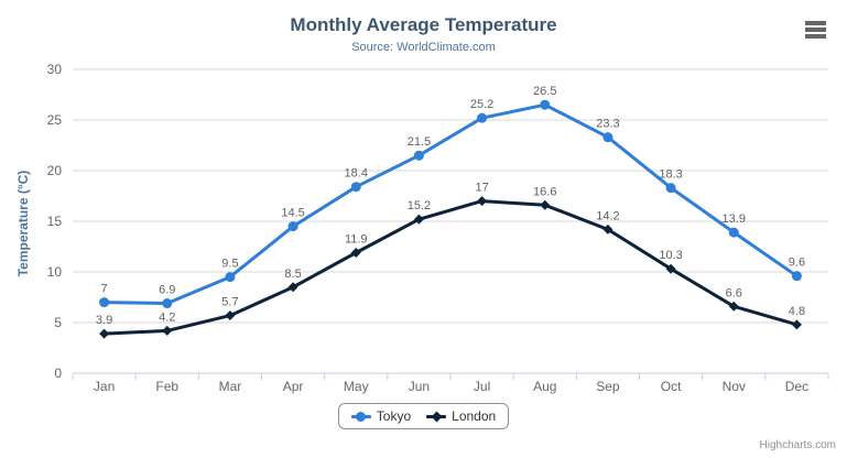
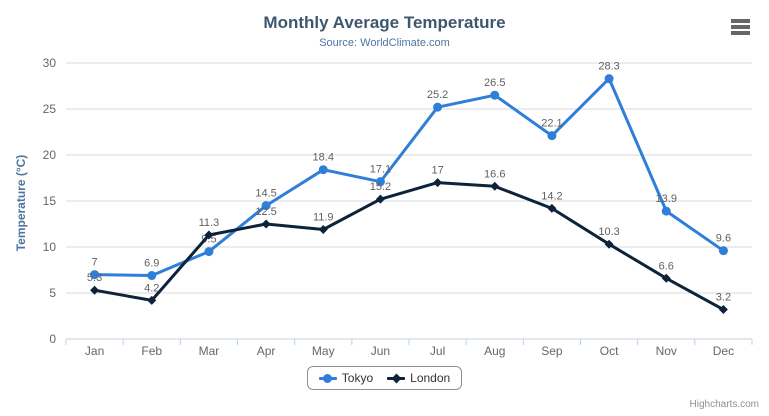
London/Jan: 3.9 -> 5.3
London/Mar: 5.7 -> 11.3
London/Apr: 8.5 -> 12.5
Tokyo/Jun: 21.5 -> 17.1
Tokyo/Sep: 23.3 -> 22.1
Tokyo/Oct: 18.3 -> 28.3
London/Dec: 4.8 -> 3.2
